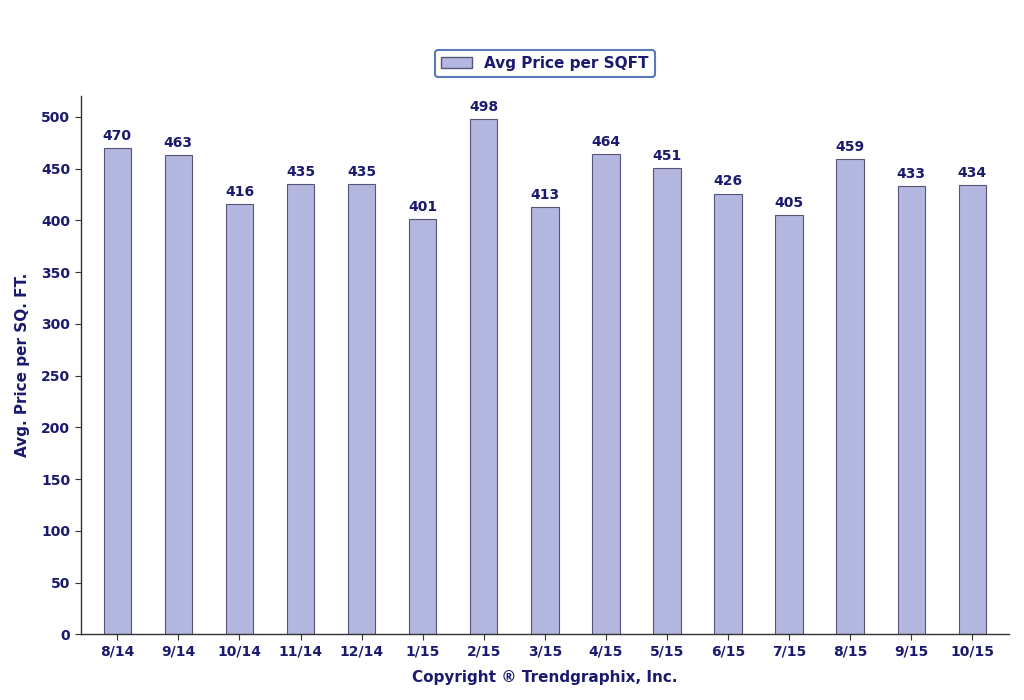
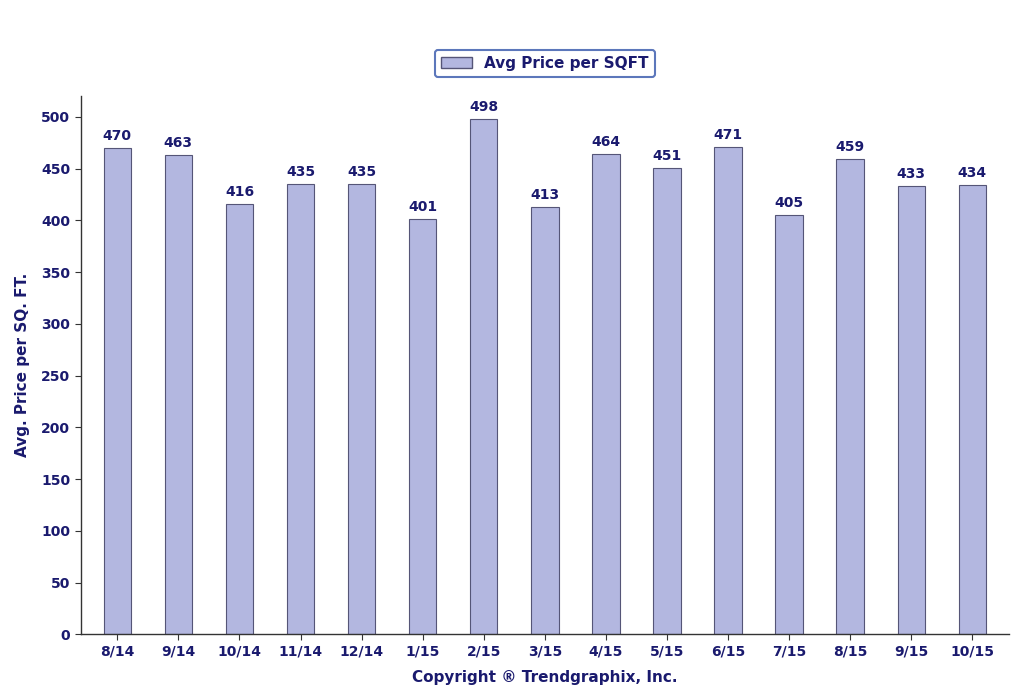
6/15: 426 -> 471
